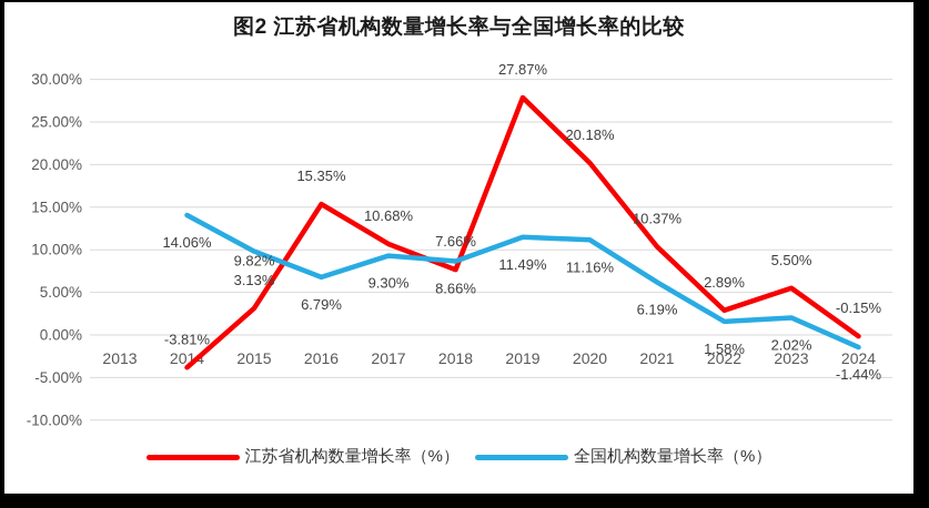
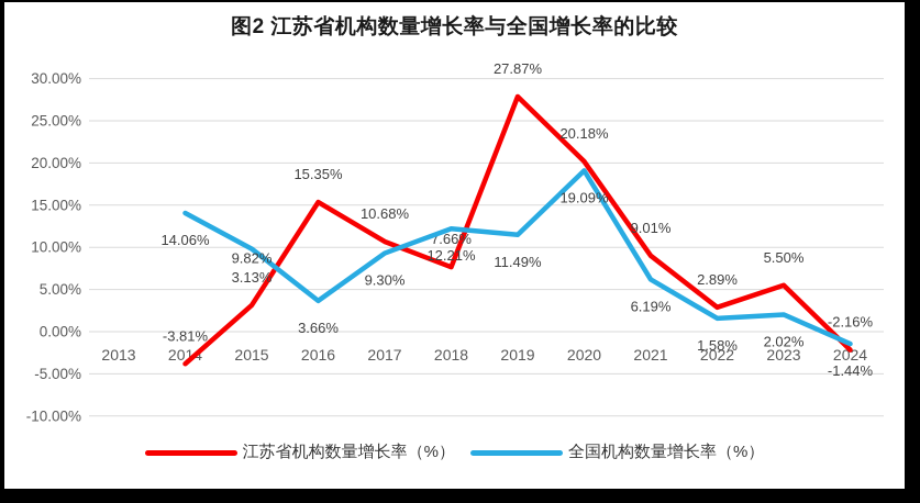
全国机构数量增长率（%）/2016: 6.79% -> 3.66%
全国机构数量增长率（%）/2018: 8.66% -> 12.21%
全国机构数量增长率（%）/2020: 11.16% -> 19.09%
江苏省机构数量增长率（%）/2021: 10.37% -> 9.01%
江苏省机构数量增长率（%）/2024: -0.15% -> -2.16%
